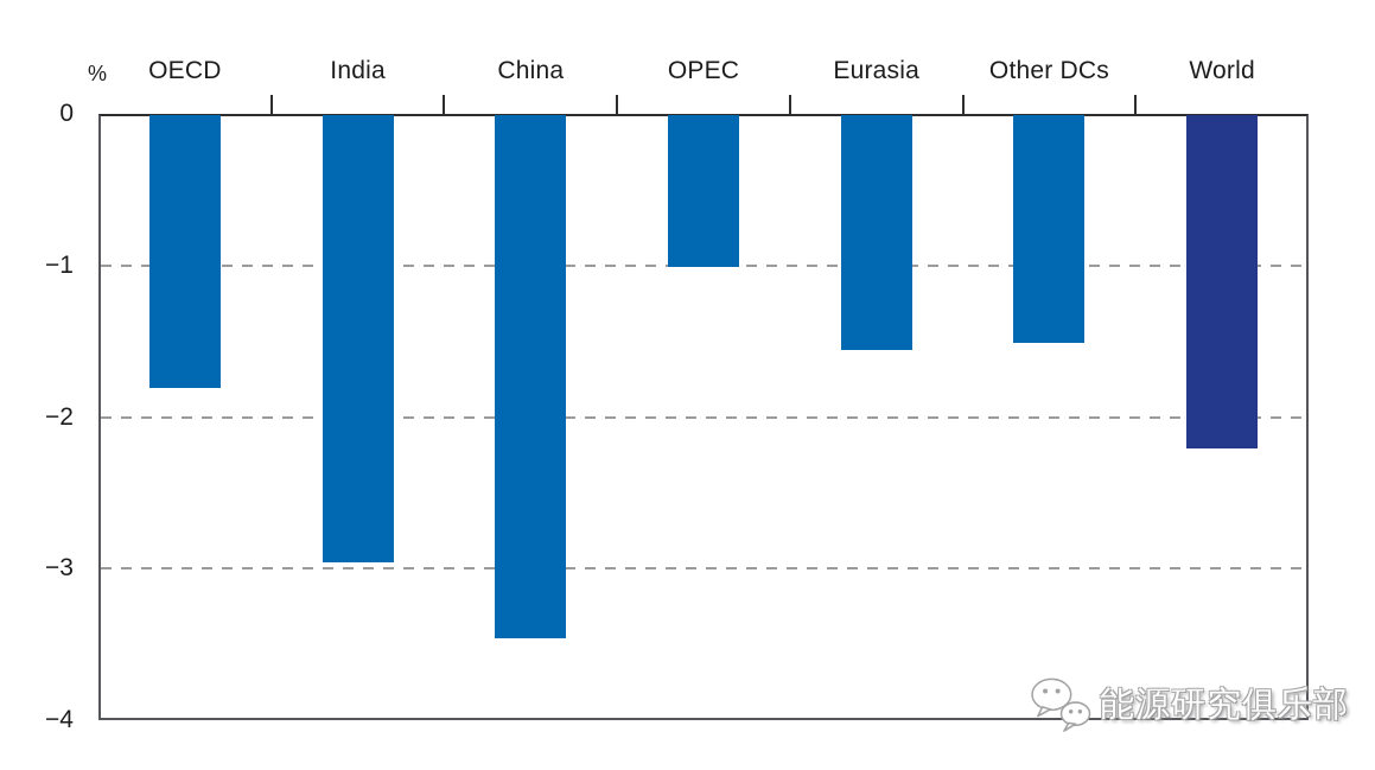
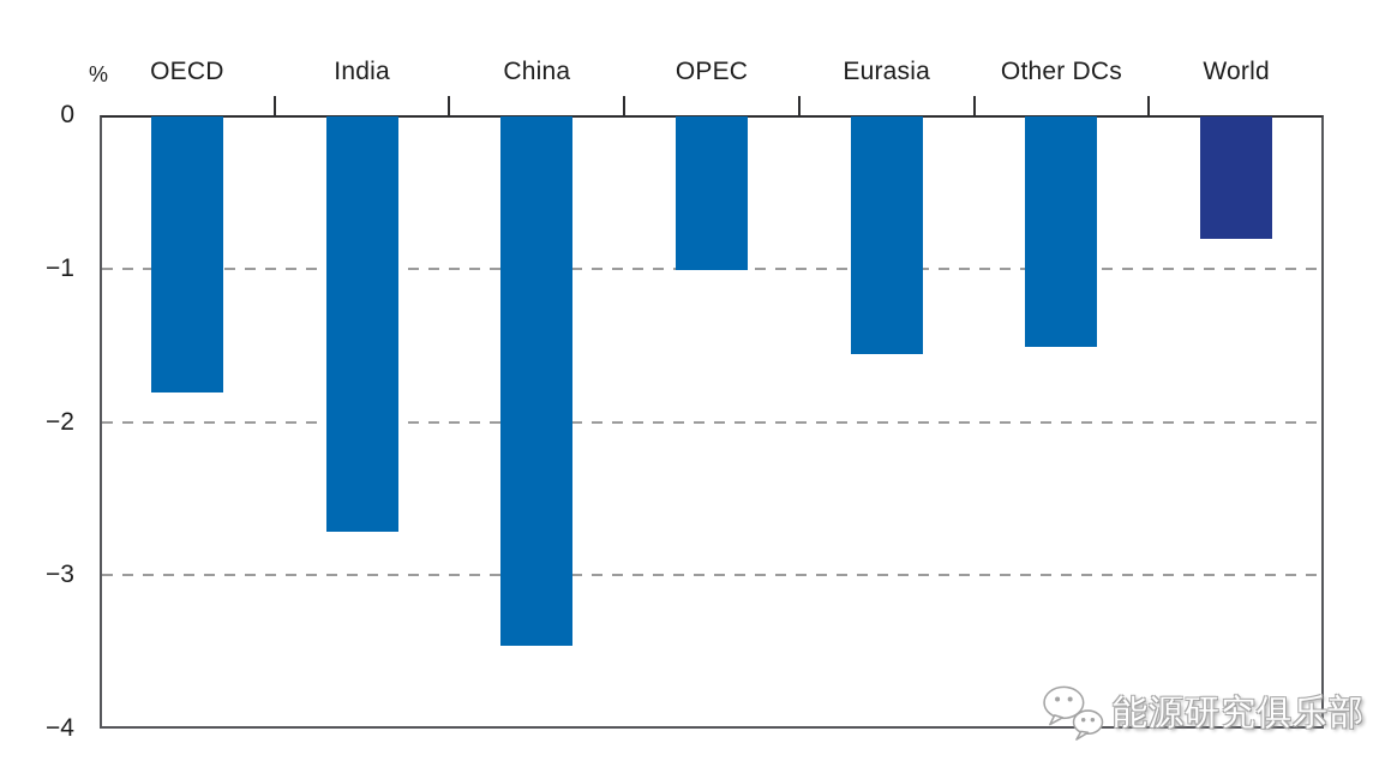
India: -2.95 -> -2.71
World: -2.20 -> -0.80
